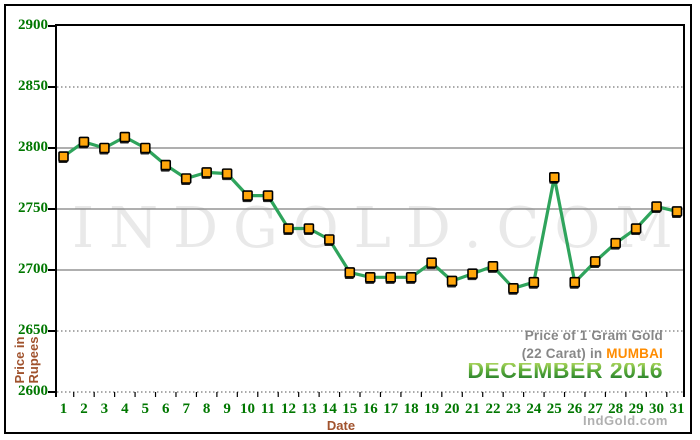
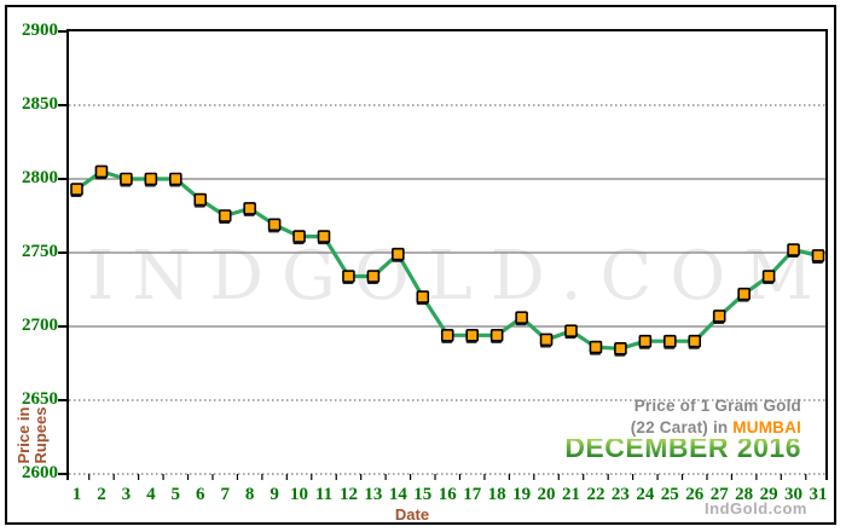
4: 2809 -> 2800
9: 2779 -> 2769
14: 2725 -> 2749
15: 2698 -> 2720
22: 2703 -> 2686
25: 2776 -> 2690
